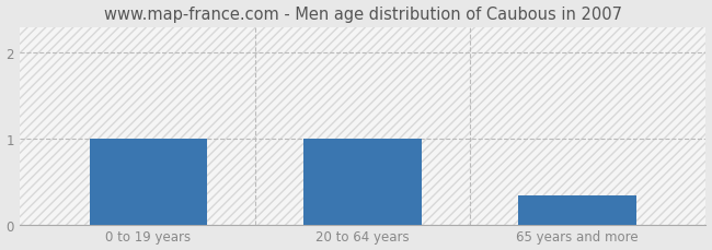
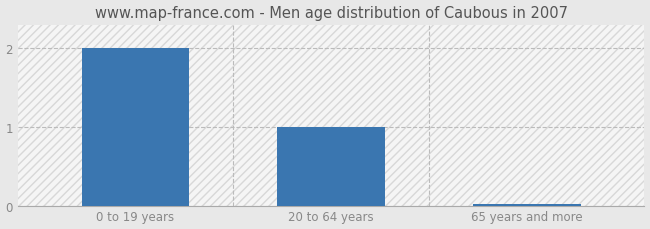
0 to 19 years: 1.00 -> 2.00
65 years and more: 0.34 -> 0.02
